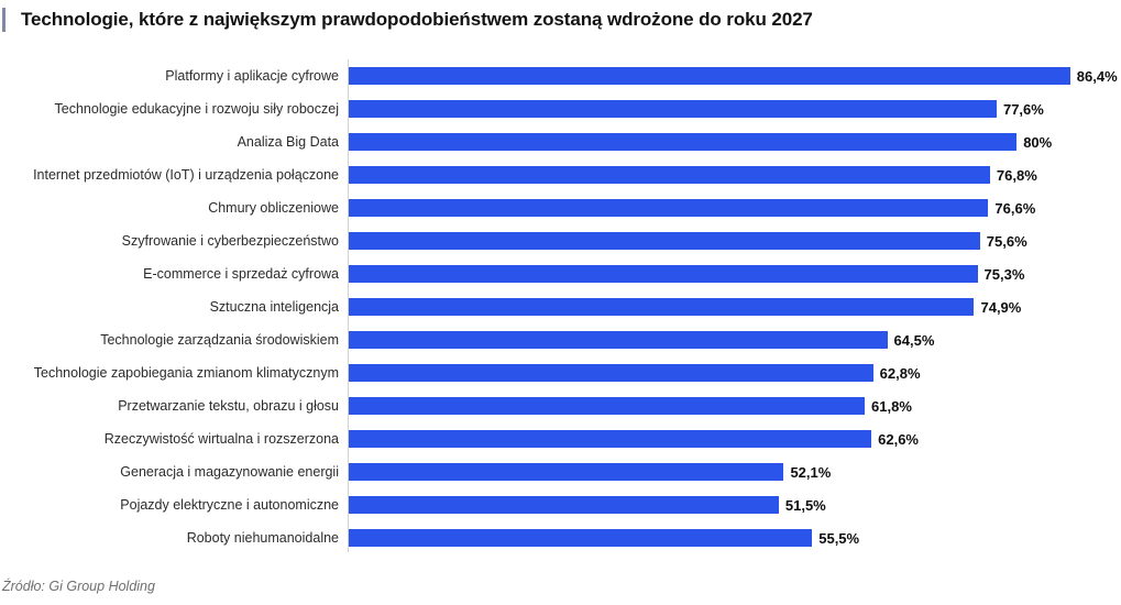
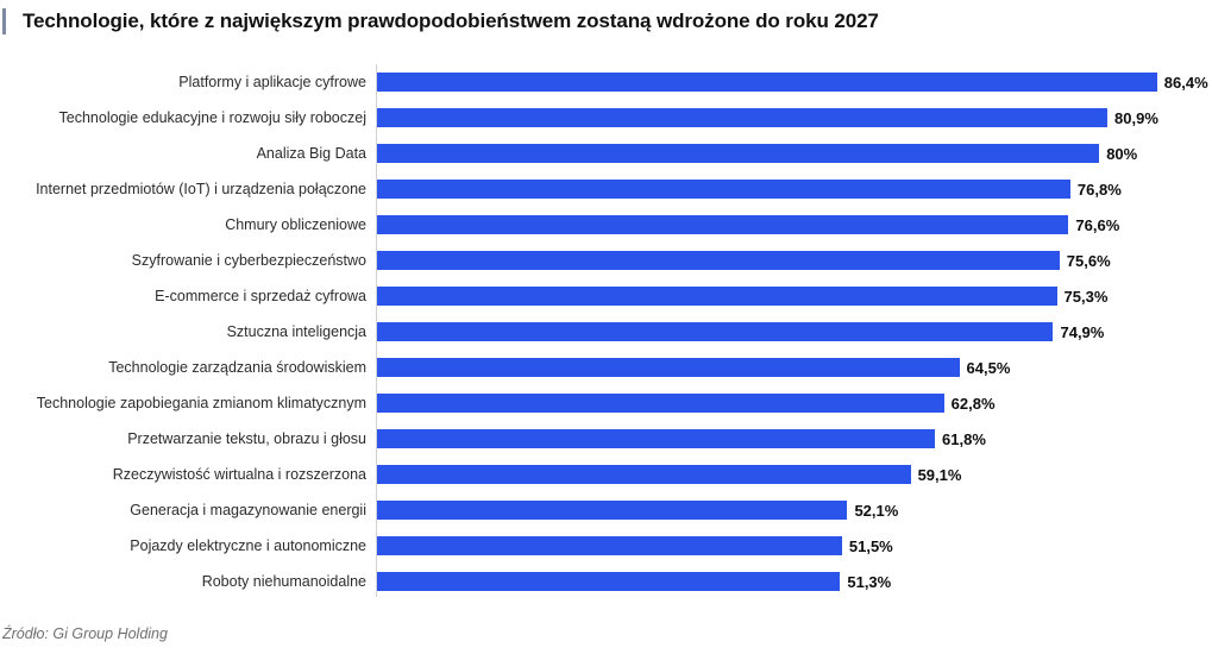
Technologie edukacyjne i rozwoju siły roboczej: 77,6% -> 80,9%
Rzeczywistość wirtualna i rozszerzona: 62,6% -> 59,1%
Roboty niehumanoidalne: 55,5% -> 51,3%
